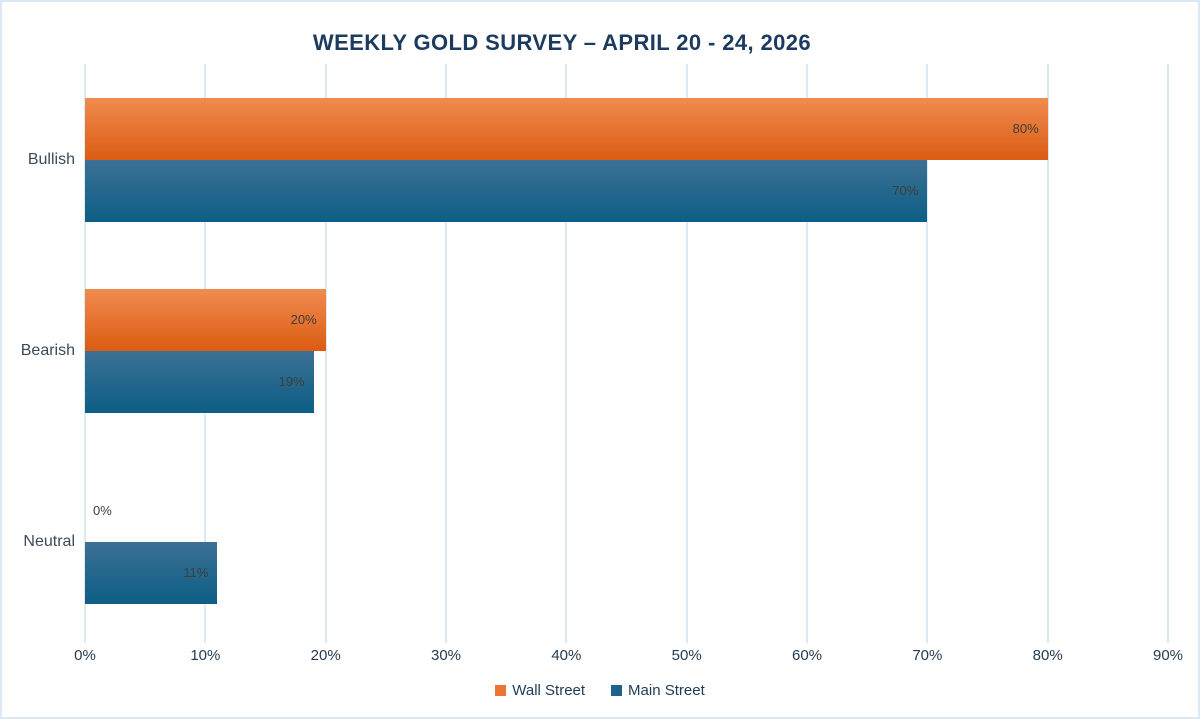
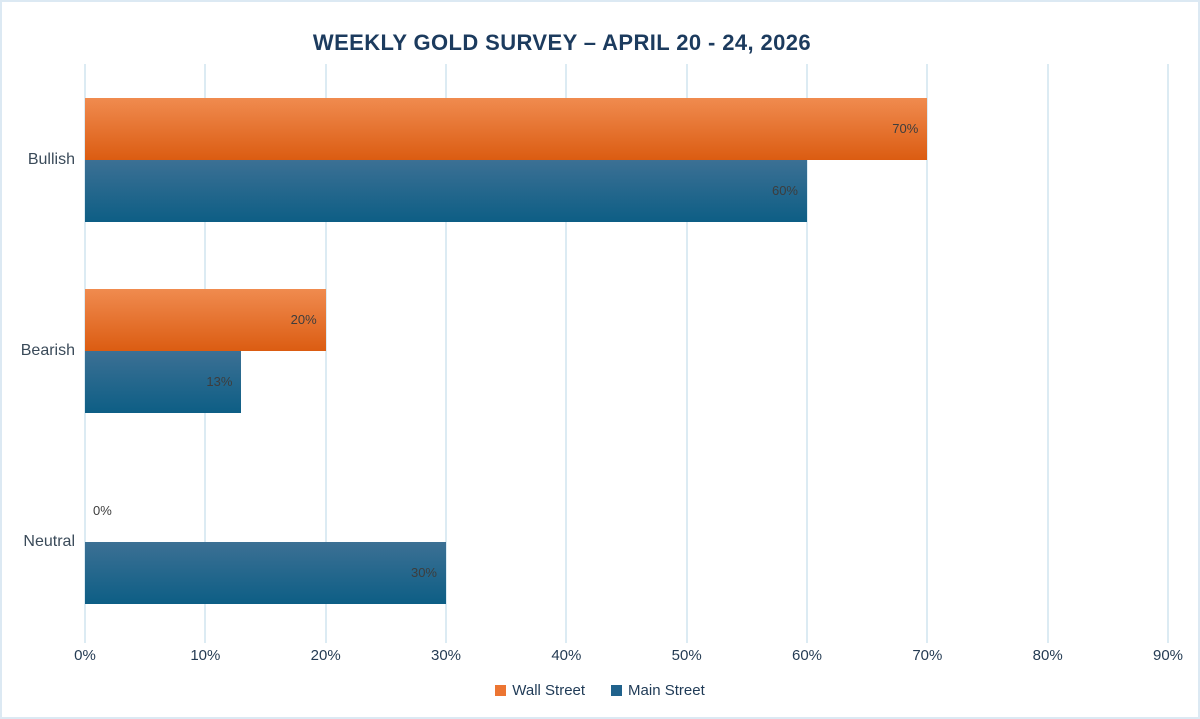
Wall Street/Bullish: 80% -> 70%
Main Street/Bullish: 70% -> 60%
Main Street/Bearish: 19% -> 13%
Main Street/Neutral: 11% -> 30%
